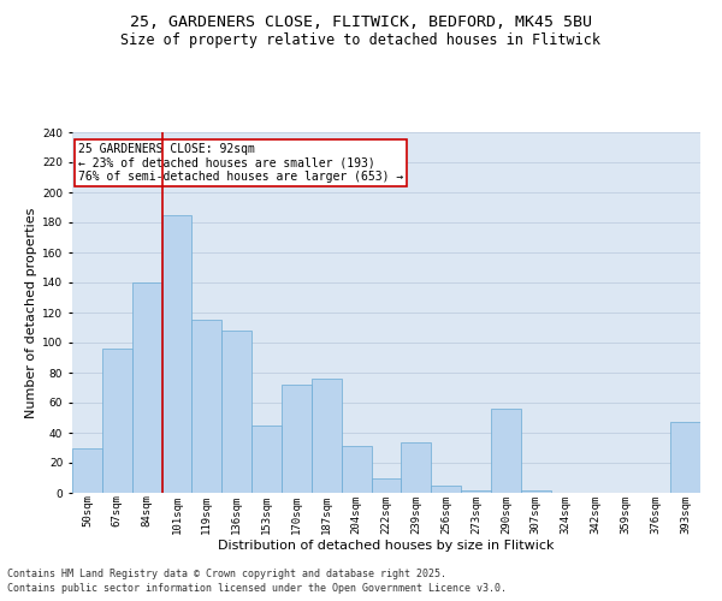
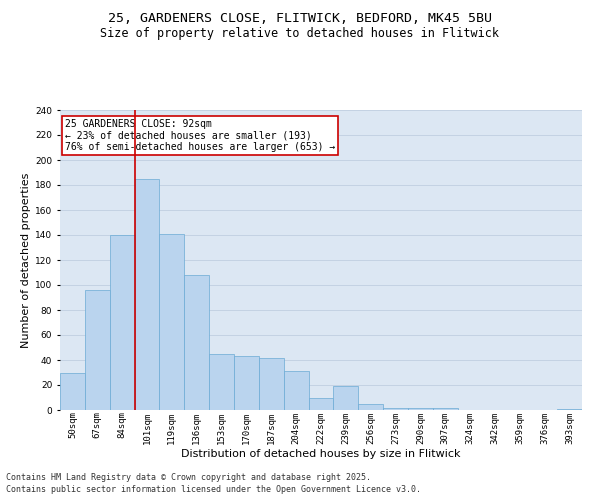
119sqm: 115 -> 141
170sqm: 72 -> 43
187sqm: 76 -> 42
239sqm: 34 -> 19
290sqm: 56 -> 2
393sqm: 47 -> 1
